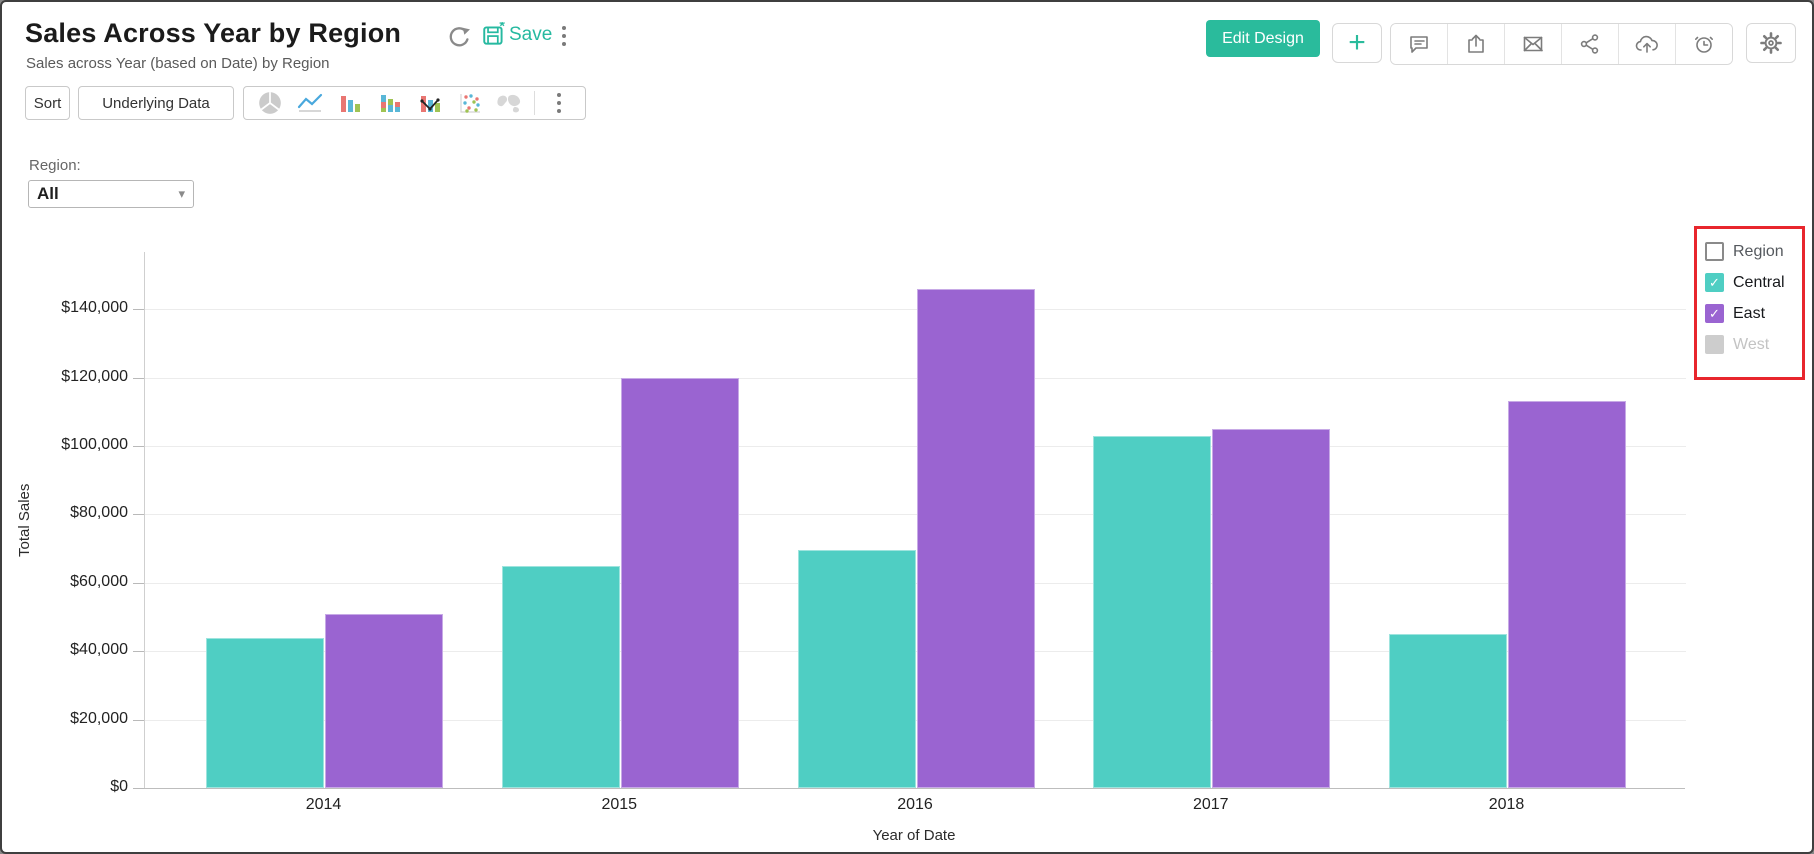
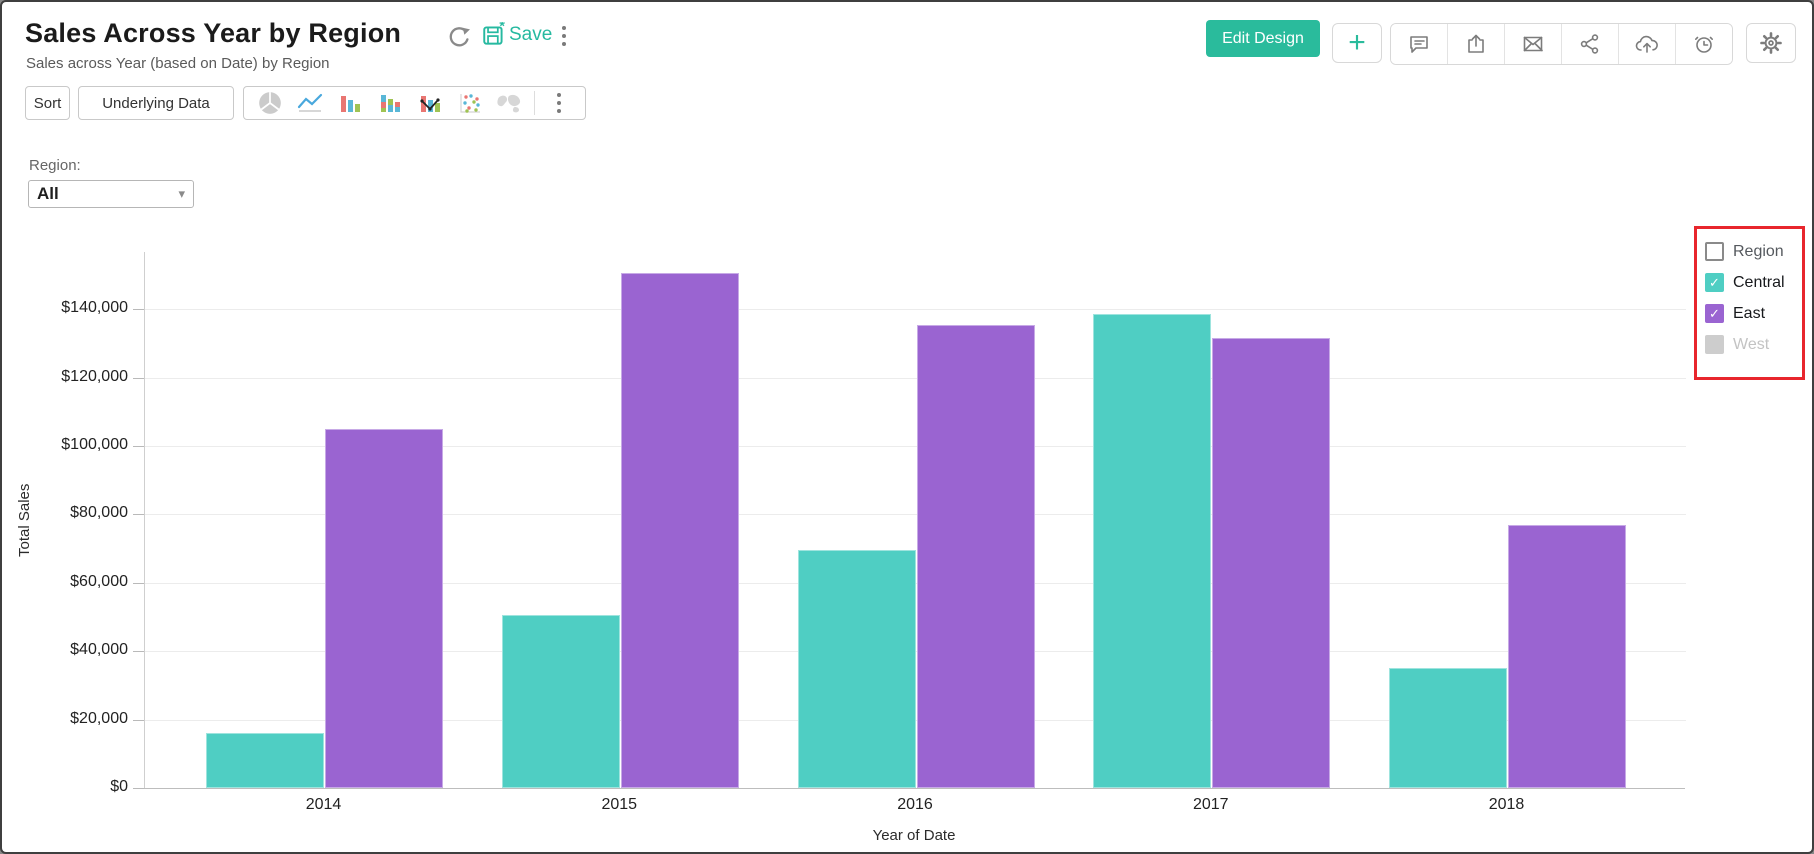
Central/2014: $44000 -> $16000
East/2014: $51000 -> $105000
Central/2015: $65000 -> $50000
East/2015: $120000 -> $150000
East/2016: $146000 -> $136000
Central/2017: $103000 -> $138000
East/2017: $105000 -> $132000
Central/2018: $45000 -> $35000
East/2018: $113000 -> $77000
